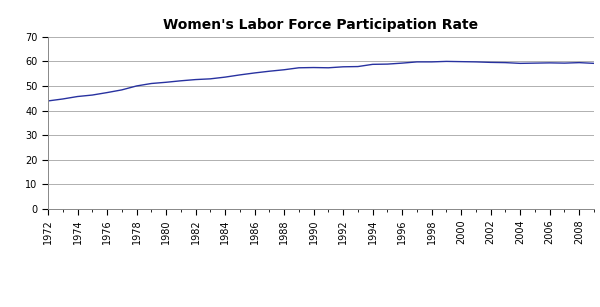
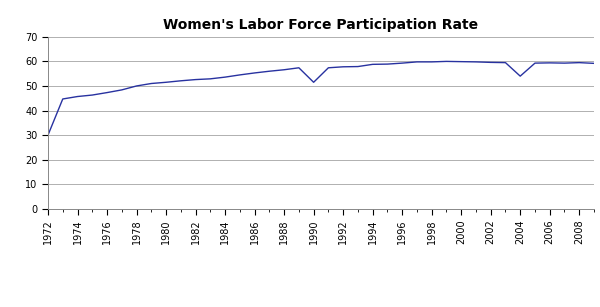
1972: 43.9 -> 30.0
1990: 57.5 -> 51.5
2004: 59.2 -> 54.0
